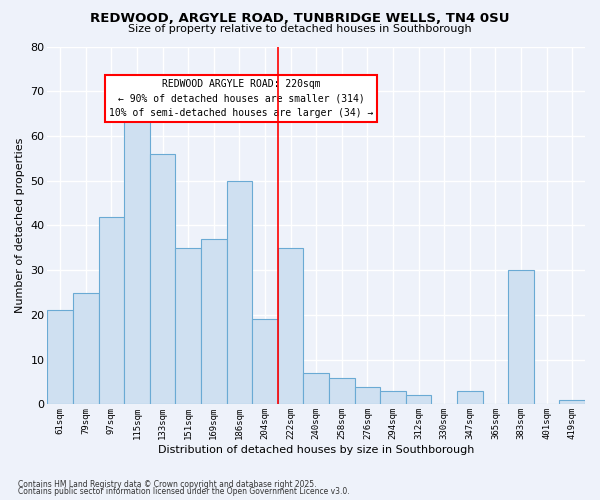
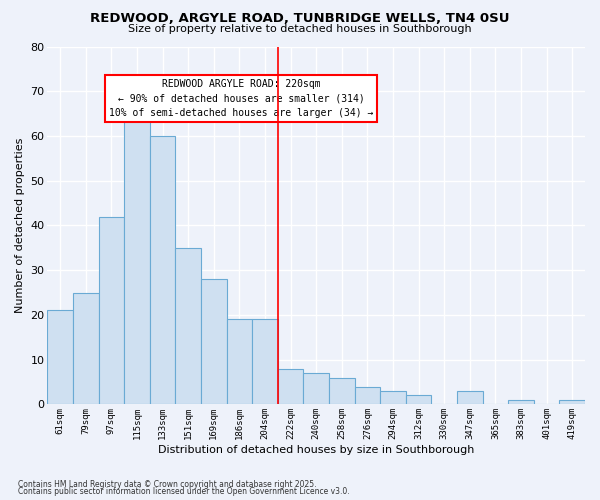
133sqm: 56 -> 60
169sqm: 37 -> 28
186sqm: 50 -> 19
222sqm: 35 -> 8
383sqm: 30 -> 1
